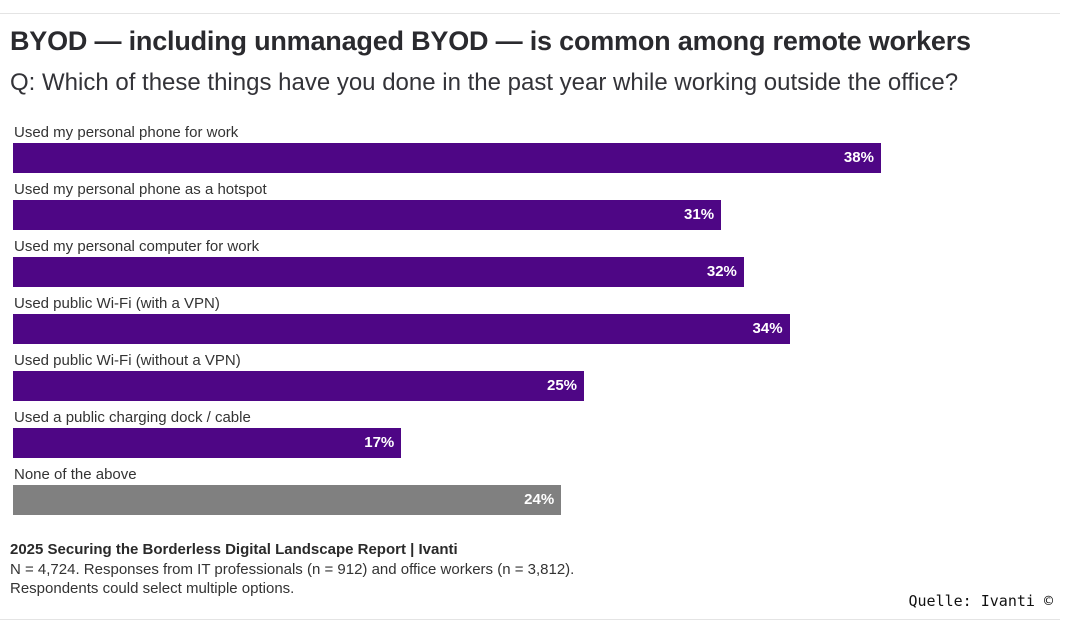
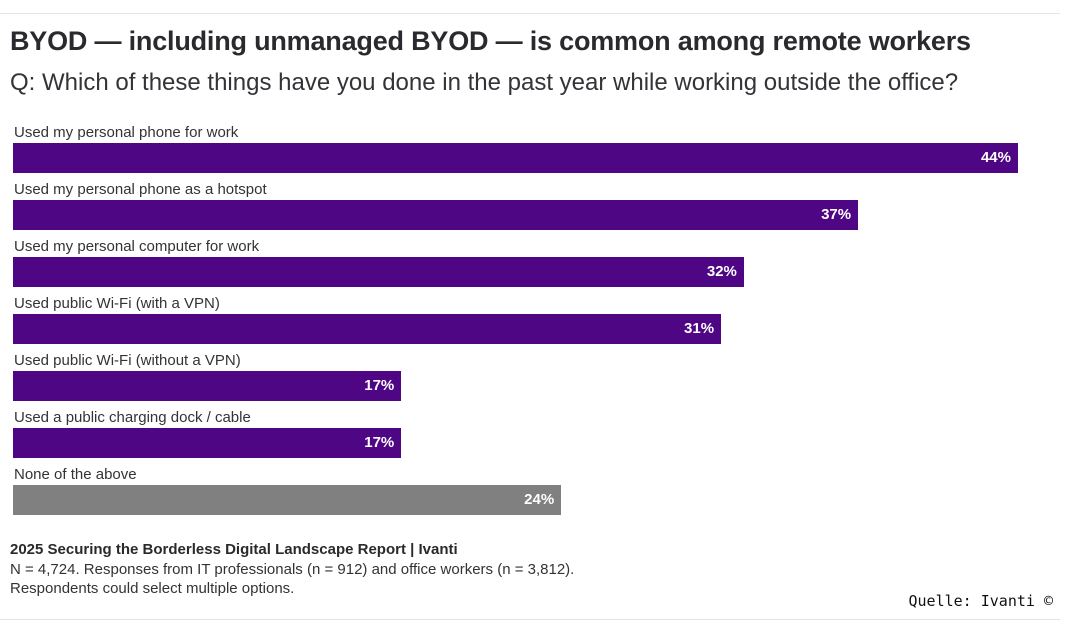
Used my personal phone for work: 38% -> 44%
Used my personal phone as a hotspot: 31% -> 37%
Used public Wi-Fi (with a VPN): 34% -> 31%
Used public Wi-Fi (without a VPN): 25% -> 17%
